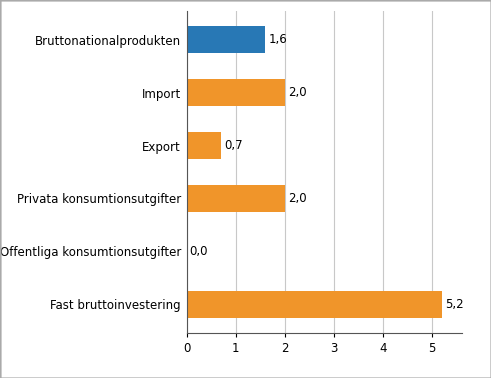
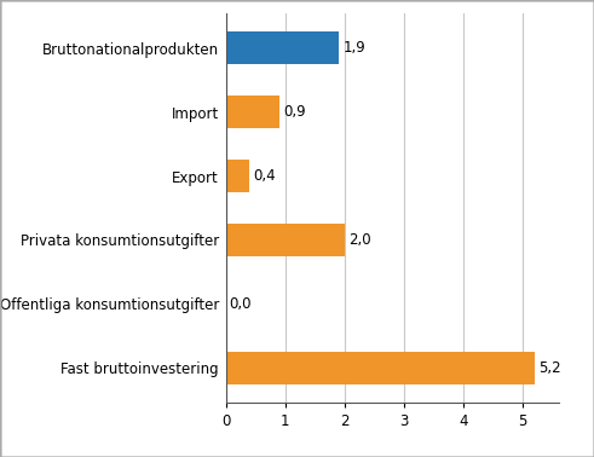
Bruttonationalprodukten: 1,6 -> 1,9
Import: 2,0 -> 0,9
Export: 0,7 -> 0,4
